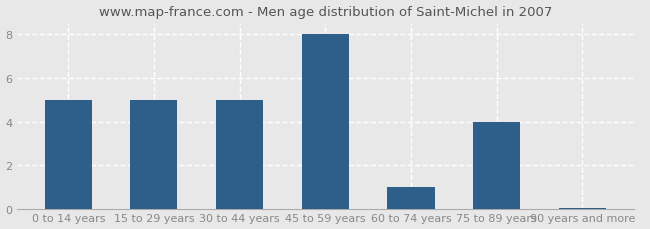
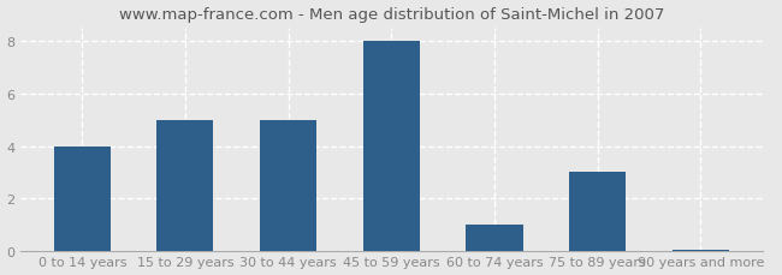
0 to 14 years: 5.00 -> 4.00
75 to 89 years: 4.00 -> 3.00
